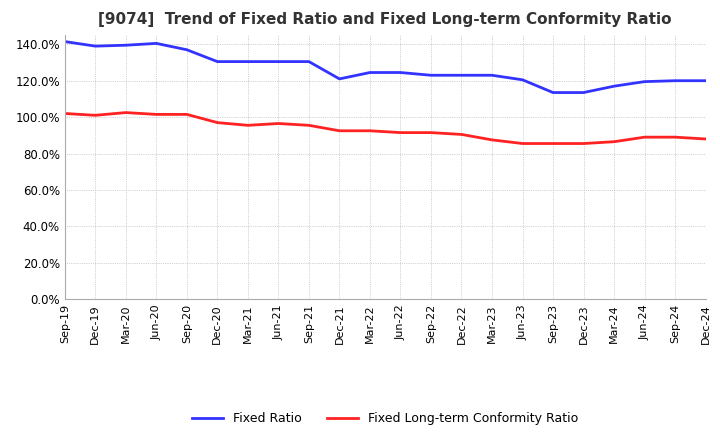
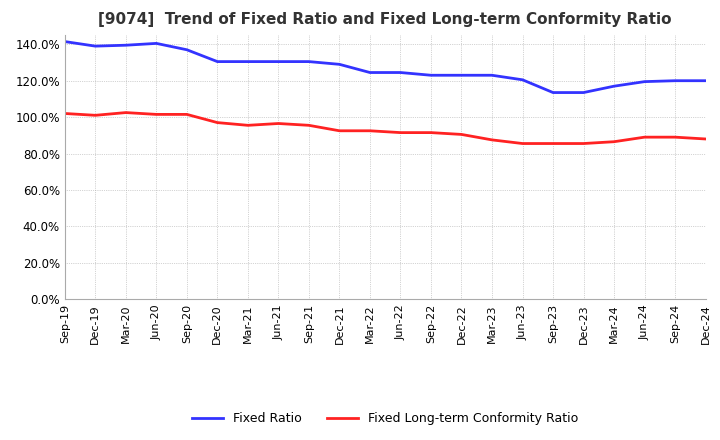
Fixed Ratio/Dec-21: 121% -> 129%
